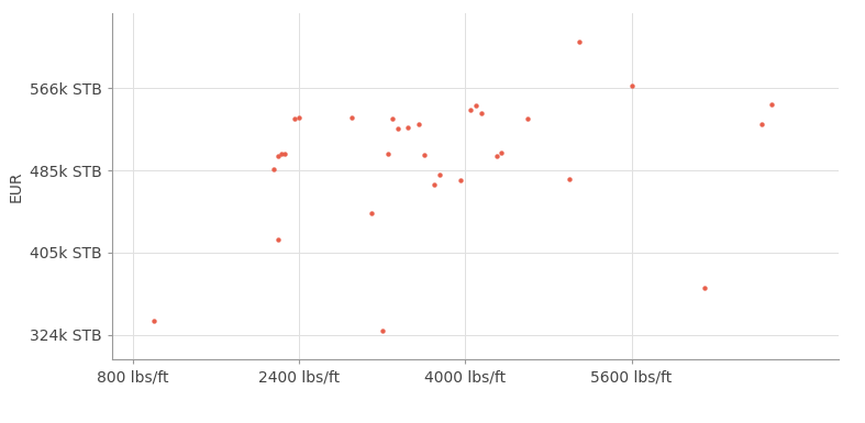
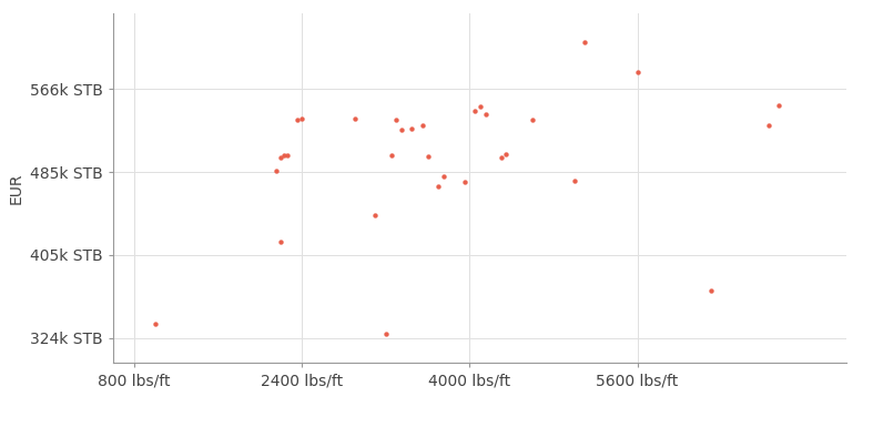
5600 lbs/ft: 568k STB -> 582k STB
